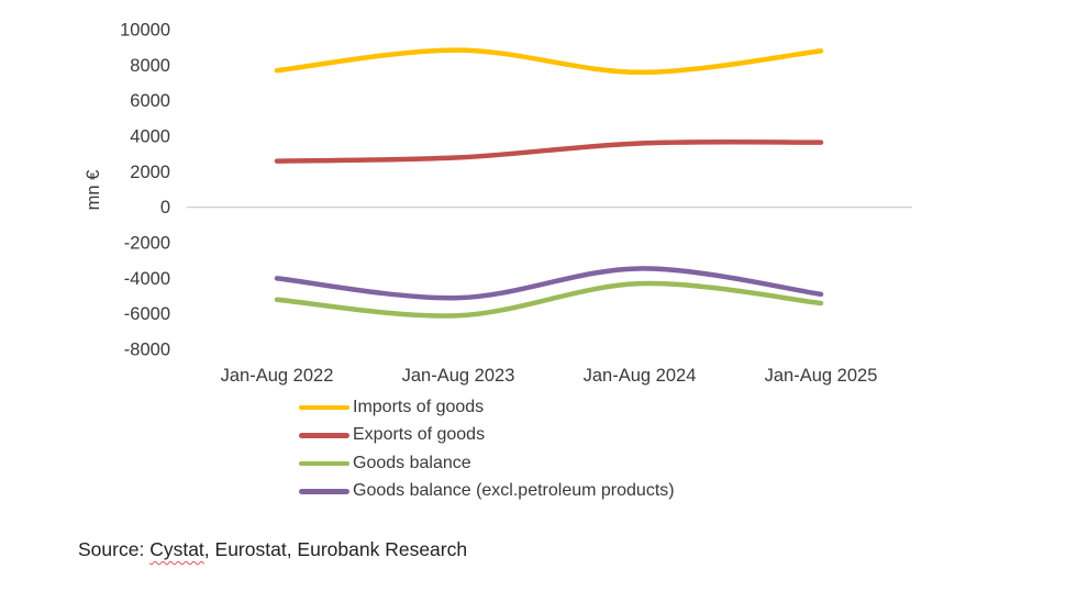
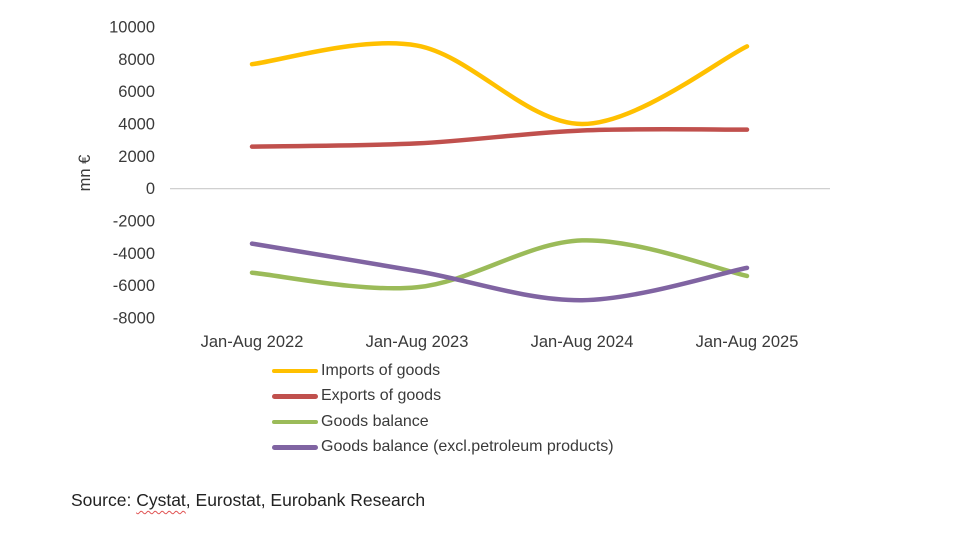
Goods balance (excl.petroleum products)/Jan-Aug 2022: -4000 -> -3400
Imports of goods/Jan-Aug 2024: 7600 -> 4000
Goods balance/Jan-Aug 2024: -4300 -> -3200
Goods balance (excl.petroleum products)/Jan-Aug 2024: -3400 -> -6900
